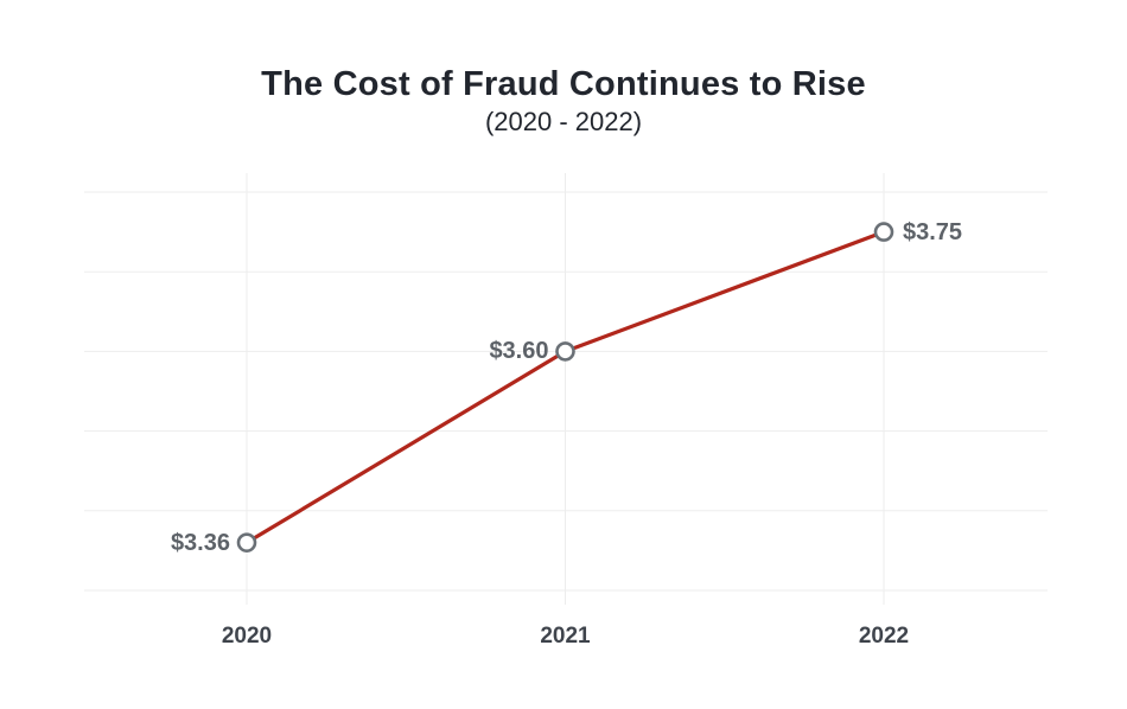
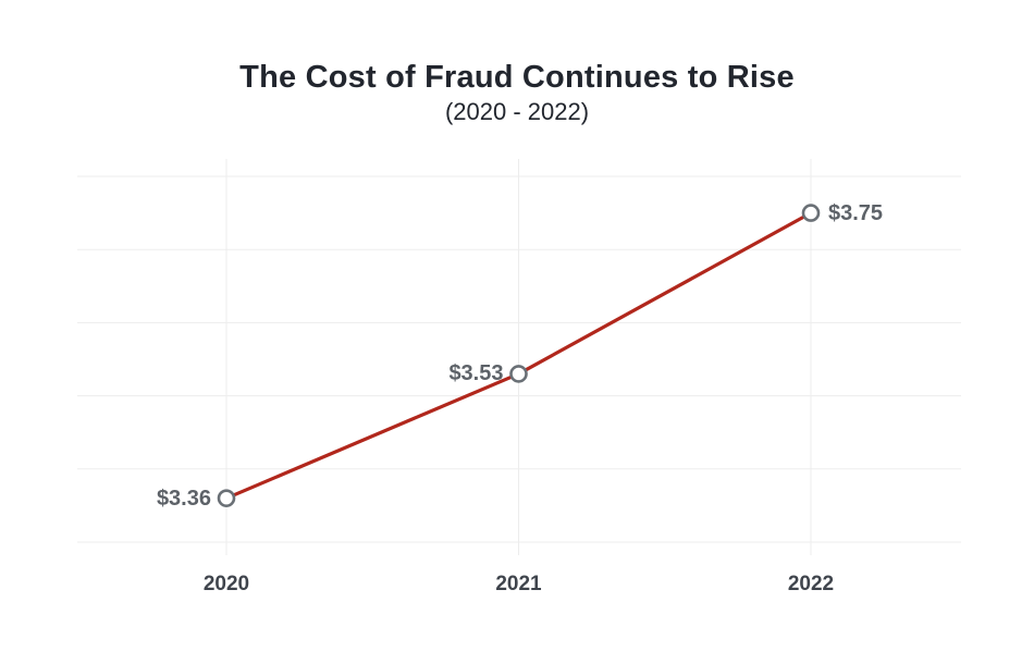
2021: $3.60 -> $3.53
